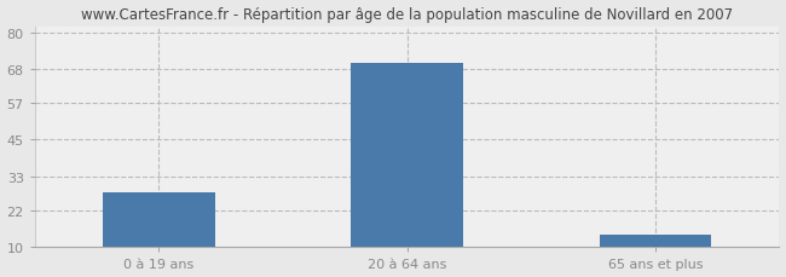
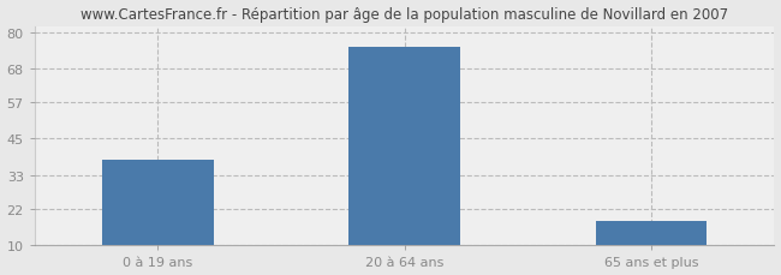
0 à 19 ans: 28 -> 38
20 à 64 ans: 70 -> 75
65 ans et plus: 14 -> 18
